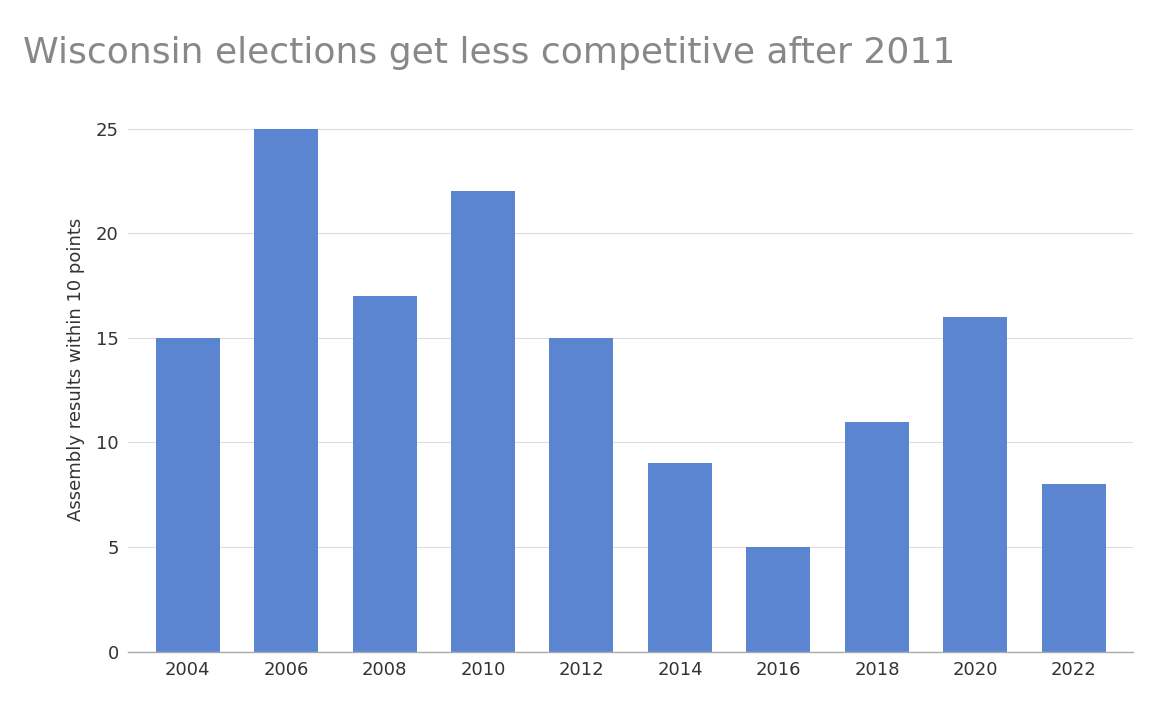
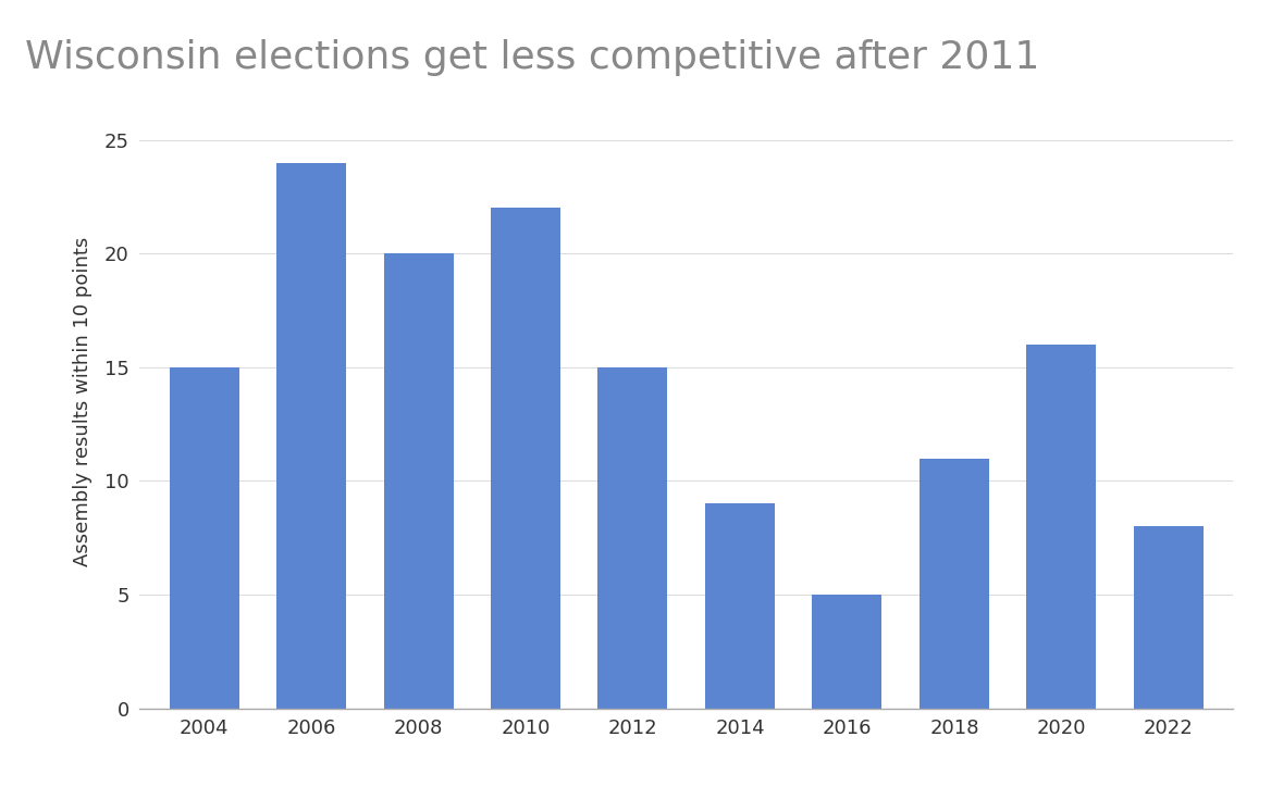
2006: 25 -> 24
2008: 17 -> 20
